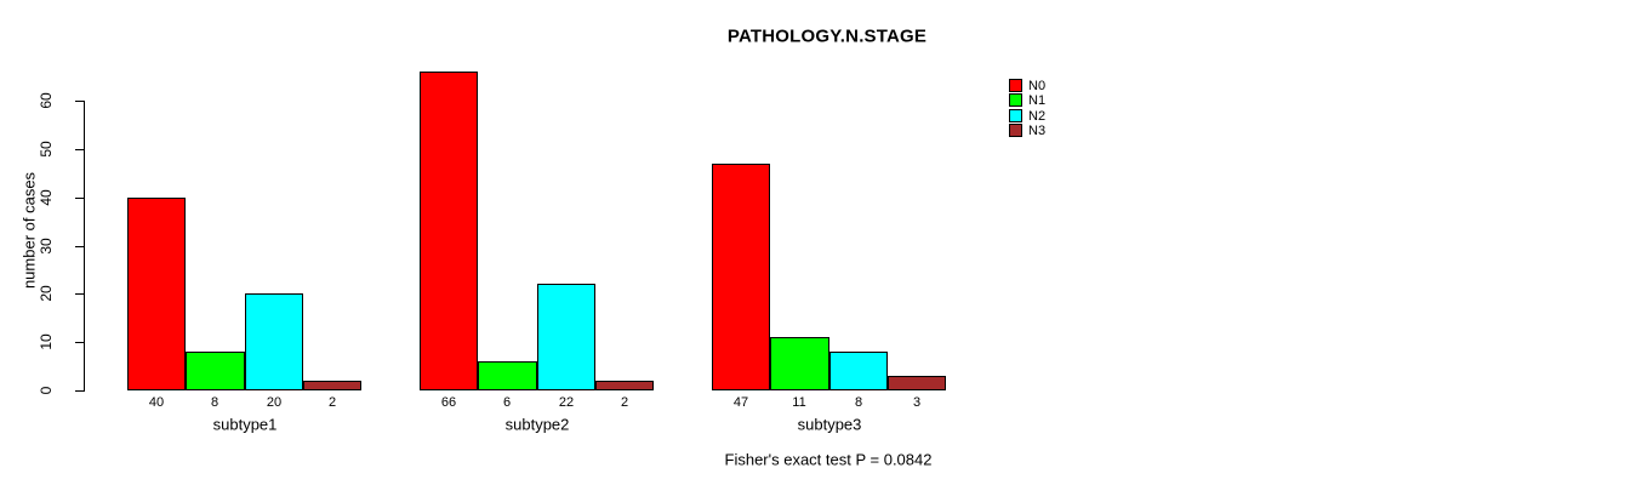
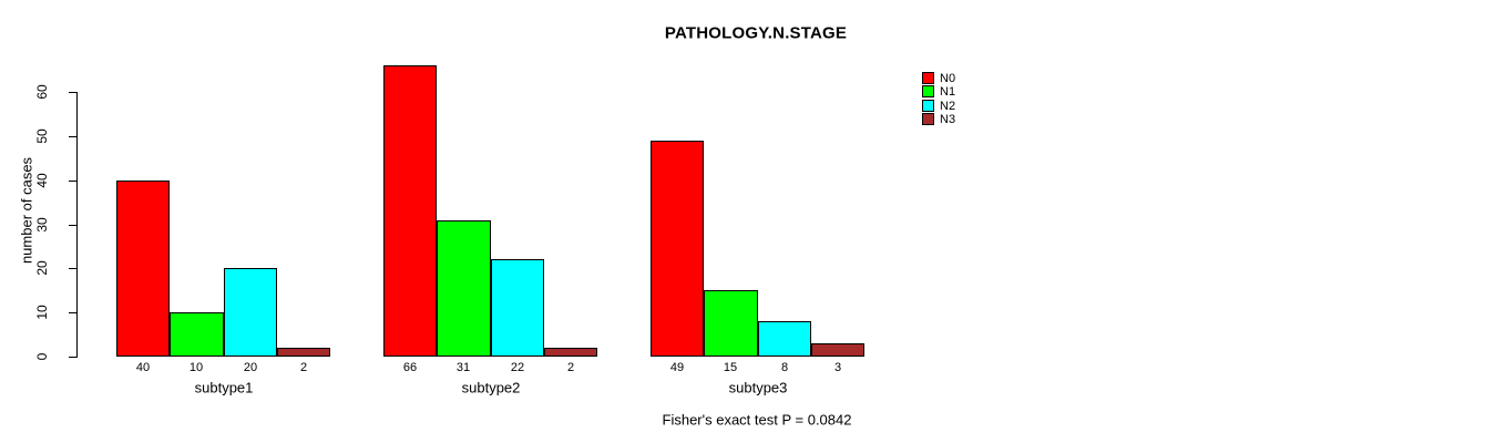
N1/subtype1: 8 -> 10
N1/subtype2: 6 -> 31
N0/subtype3: 47 -> 49
N1/subtype3: 11 -> 15
